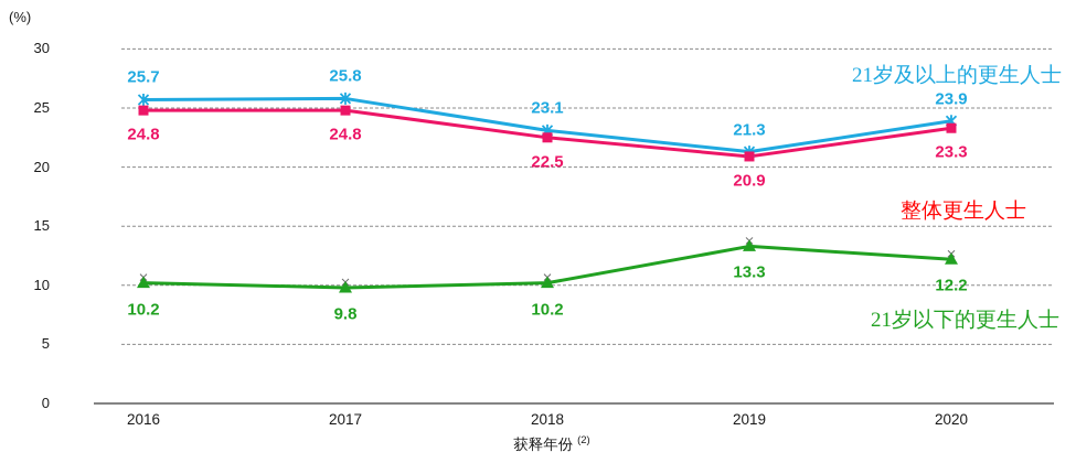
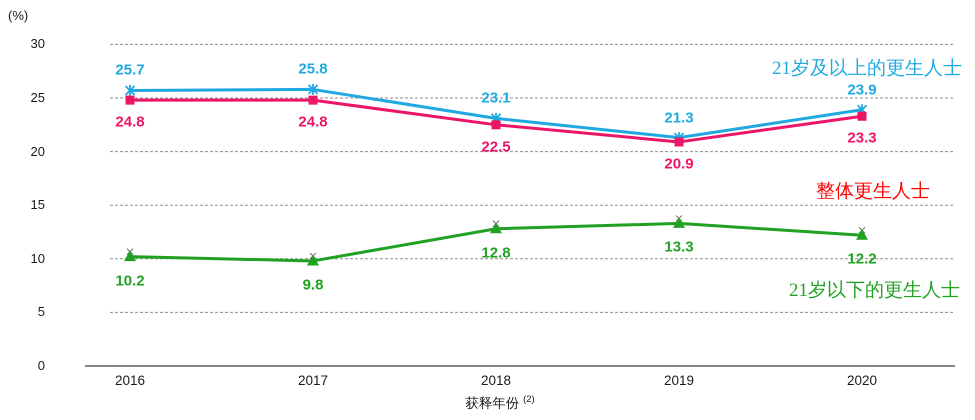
21岁以下的更生人士/2018: 10.2 -> 12.8
